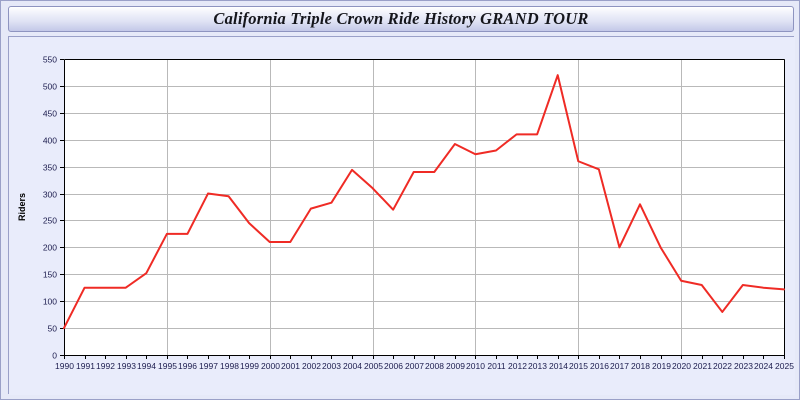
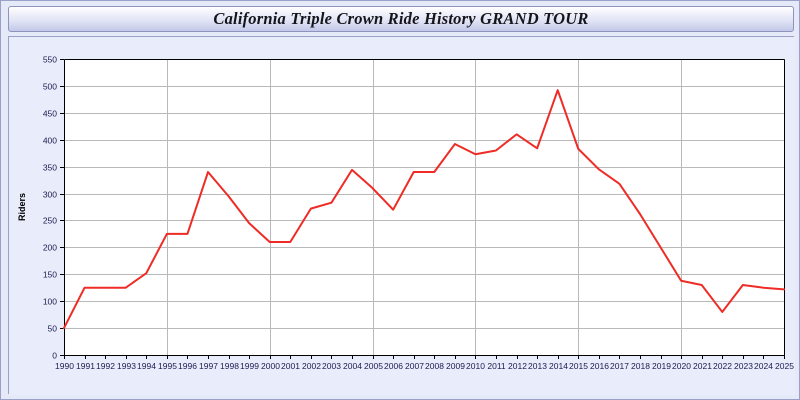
1997: 300 -> 340
2013: 410 -> 380
2014: 520 -> 490
2015: 360 -> 380
2017: 200 -> 320
2018: 280 -> 260
